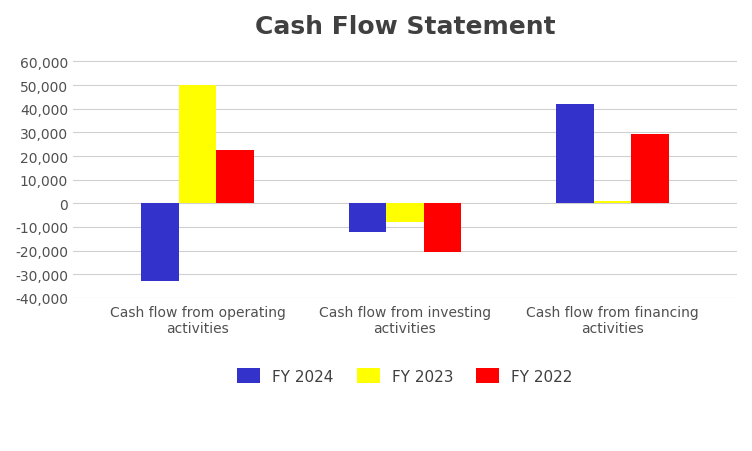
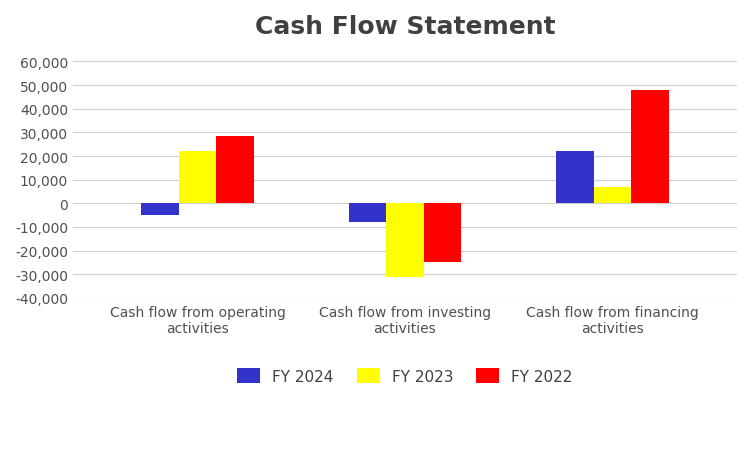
FY 2024/Cash flow from operating activities: -33,000 -> -5,000
FY 2023/Cash flow from operating activities: 50,000 -> 22,000
FY 2022/Cash flow from operating activities: 22,500 -> 28,500
FY 2024/Cash flow from investing activities: -12,000 -> -8,000
FY 2023/Cash flow from investing activities: -8,000 -> -31,000
FY 2022/Cash flow from investing activities: -20,500 -> -25,000
FY 2024/Cash flow from financing activities: 42,000 -> 22,000
FY 2023/Cash flow from financing activities: 1,000 -> 7,000
FY 2022/Cash flow from financing activities: 29,500 -> 48,000
